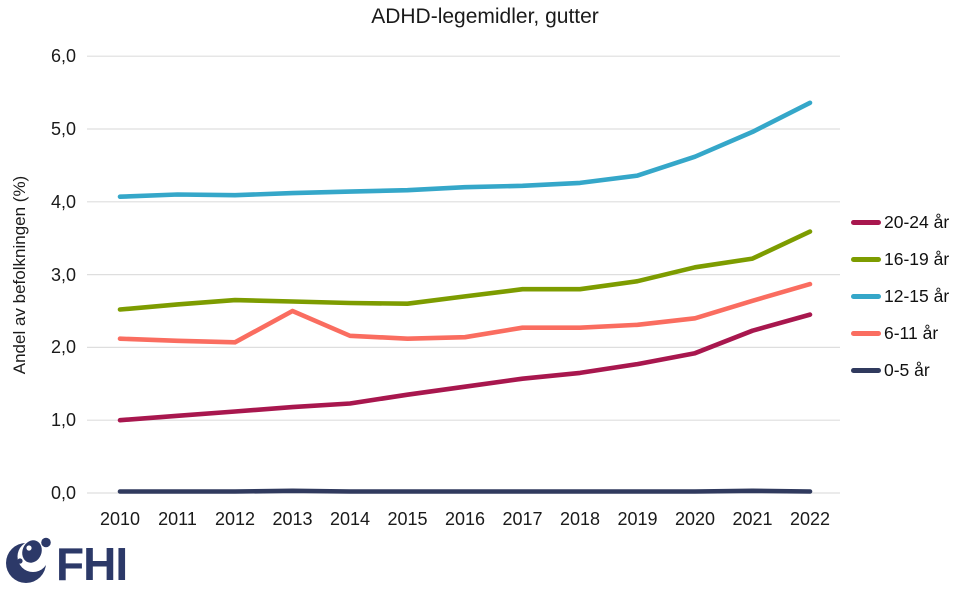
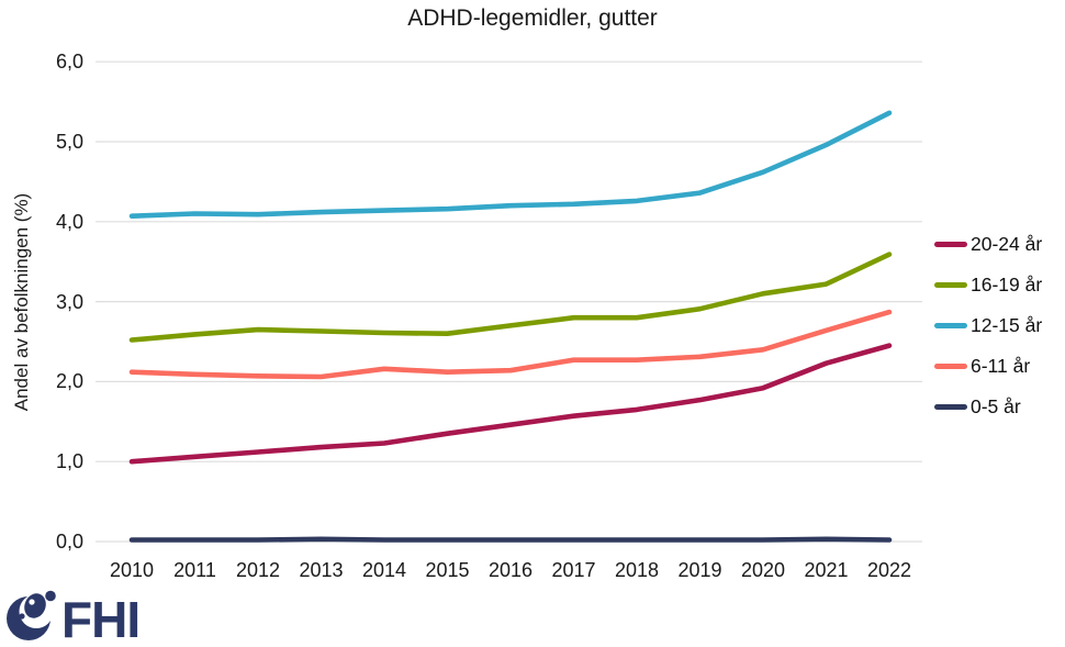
6-11 år/2013: 2,5 -> 2,1
